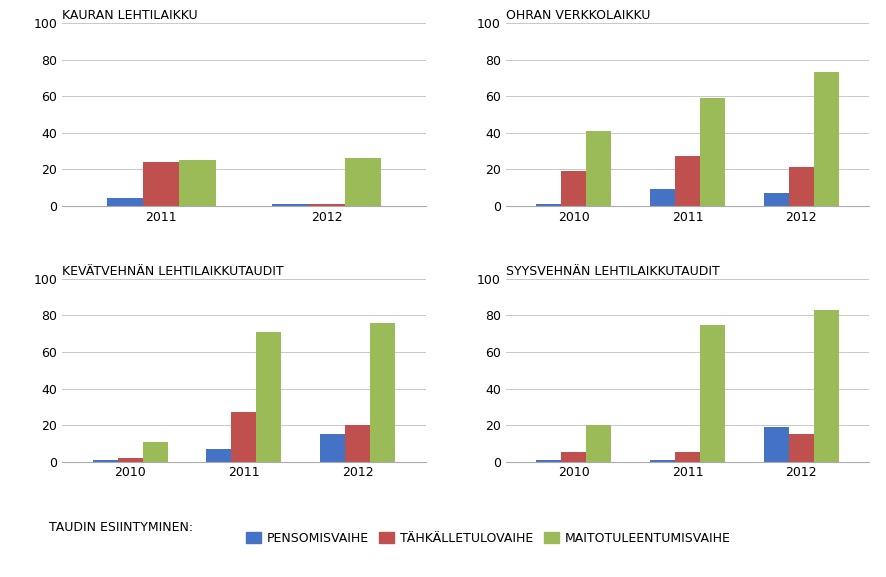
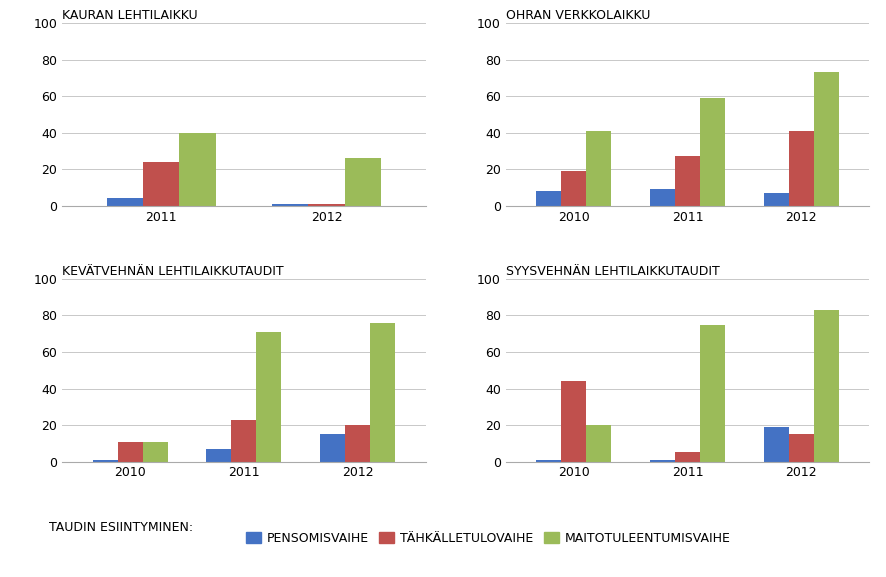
KAURAN LEHTILAIKKU/MAITOTULEENTUMISVAIHE/2011: 25 -> 40
OHRAN VERKKOLAIKKU/PENSOMISVAIHE/2010: 1 -> 8
OHRAN VERKKOLAIKKU/TÄHKÄLLETULOVAIHE/2012: 21 -> 41
KEVÄTVEHNÄN LEHTILAIKKUTAUDIT/TÄHKÄLLETULOVAIHE/2010: 2 -> 11
KEVÄTVEHNÄN LEHTILAIKKUTAUDIT/TÄHKÄLLETULOVAIHE/2011: 27 -> 23
SYYSVEHNÄN LEHTILAIKKUTAUDIT/TÄHKÄLLETULOVAIHE/2010: 5 -> 44
